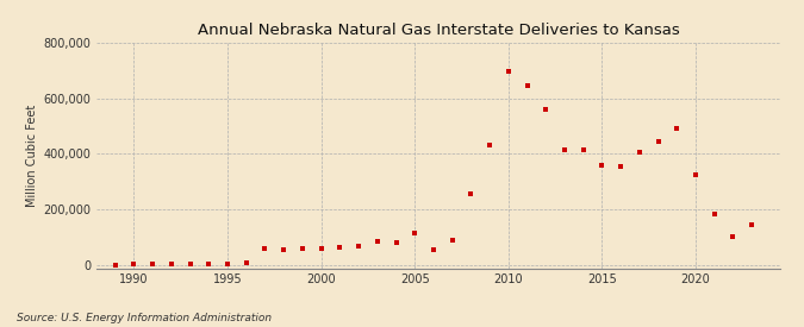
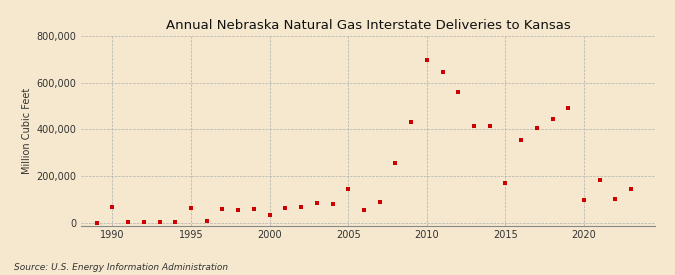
1990: 3,000 -> 70,000
1995: 5,000 -> 65,000
2000: 60,000 -> 35,000
2005: 115,000 -> 145,000
2015: 360,000 -> 170,000
2020: 325,000 -> 100,000
